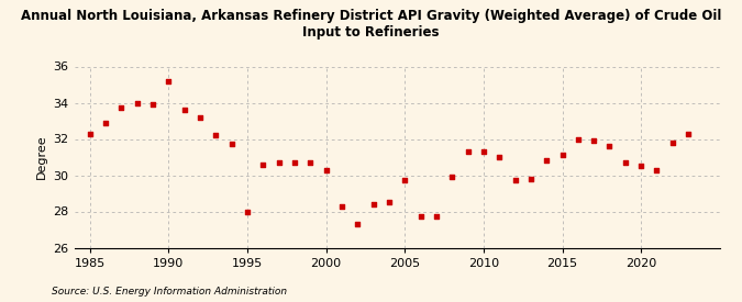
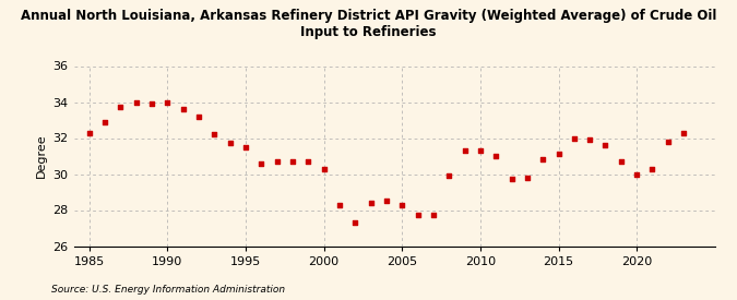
1990: 35.2 -> 34.0
1995: 28.0 -> 31.5
2005: 29.7 -> 28.3
2020: 30.5 -> 30.0
